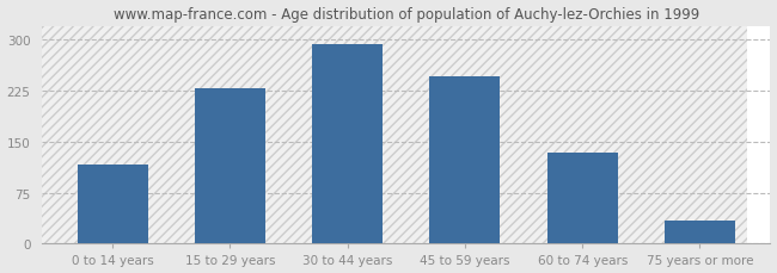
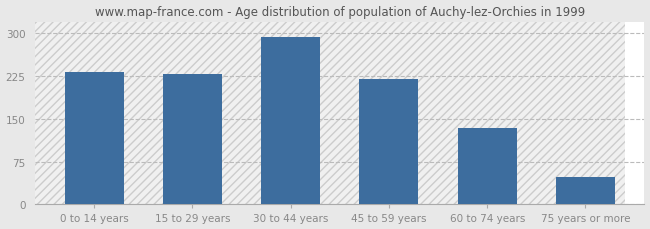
0 to 14 years: 116 -> 232
45 to 59 years: 246 -> 219
75 years or more: 34 -> 48
